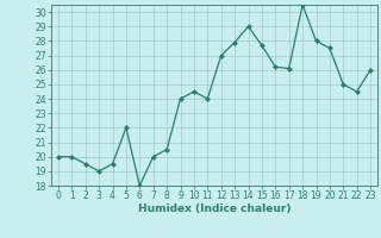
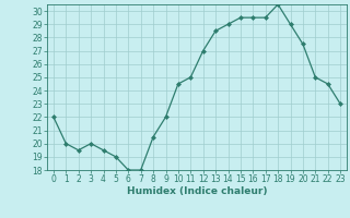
0: 20.0 -> 22.0
3: 19.0 -> 20.0
5: 22.0 -> 19.0
7: 20.0 -> 18.0
9: 24.0 -> 22.0
11: 24.0 -> 25.0
13: 27.9 -> 28.5
15: 27.7 -> 29.5
16: 26.2 -> 29.5
17: 26.1 -> 29.5
19: 28.0 -> 29.0
23: 26.0 -> 23.0
